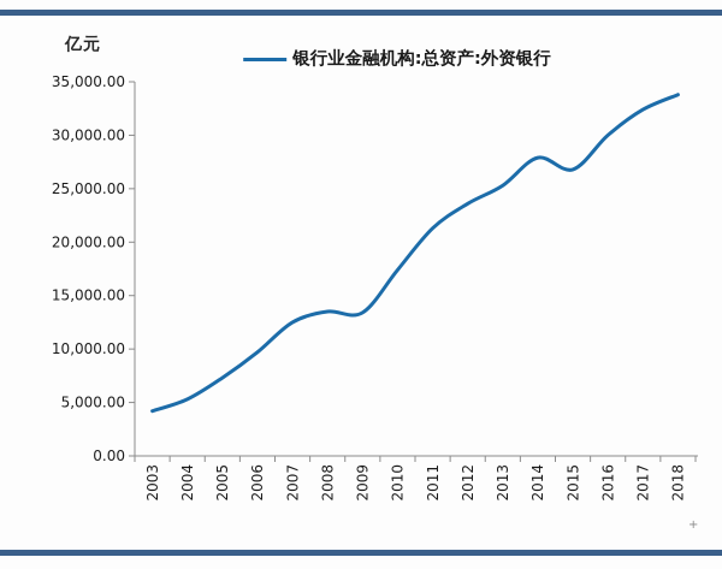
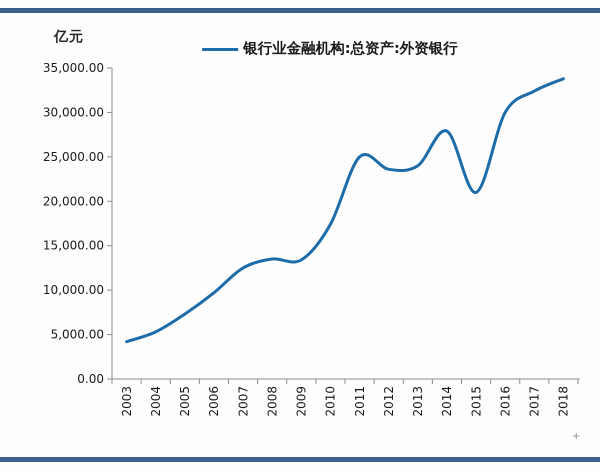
2011: 21000 -> 25000
2013: 25000 -> 24000
2015: 27000 -> 21000
